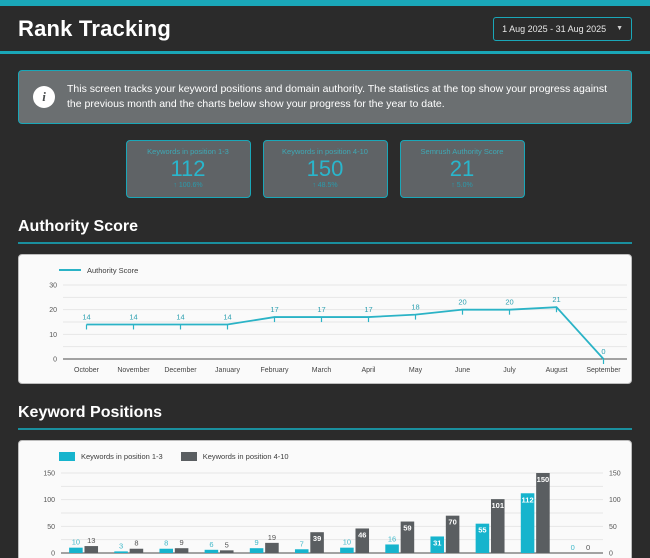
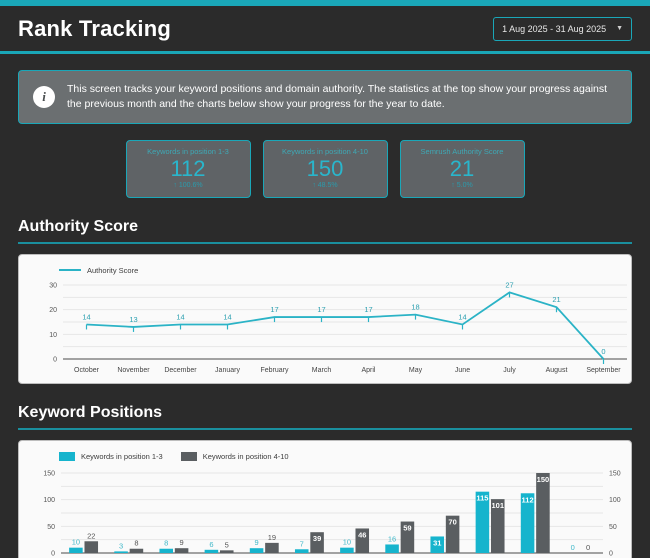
Authority Score/November: 14 -> 13
Authority Score/June: 20 -> 14
Authority Score/July: 20 -> 27
Keyword Positions/Keywords in position 4-10/October: 13 -> 22
Keyword Positions/Keywords in position 1-3/July: 55 -> 115
